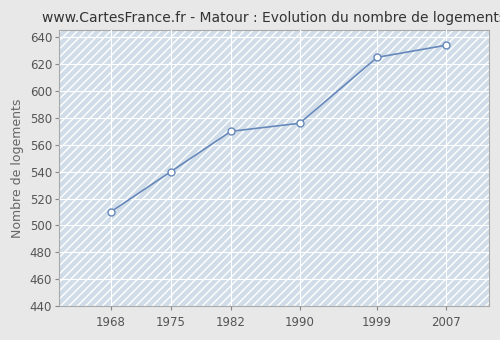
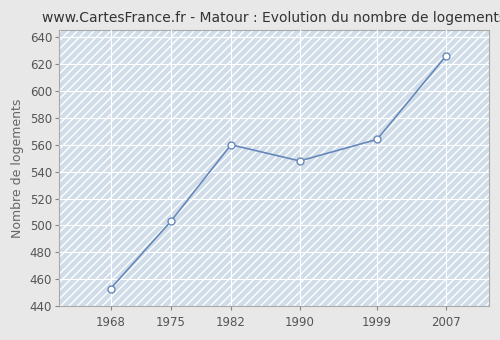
1968: 510 -> 453
1975: 540 -> 503
1982: 570 -> 560
1990: 576 -> 548
1999: 625 -> 564
2007: 634 -> 626
